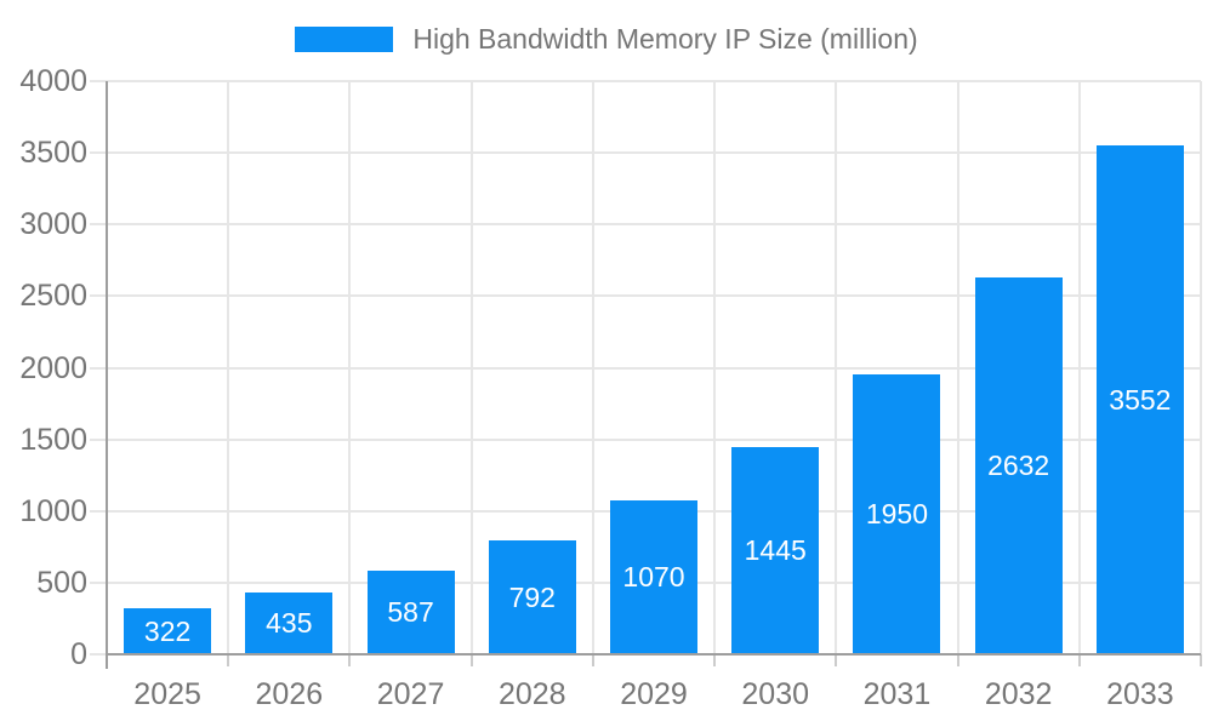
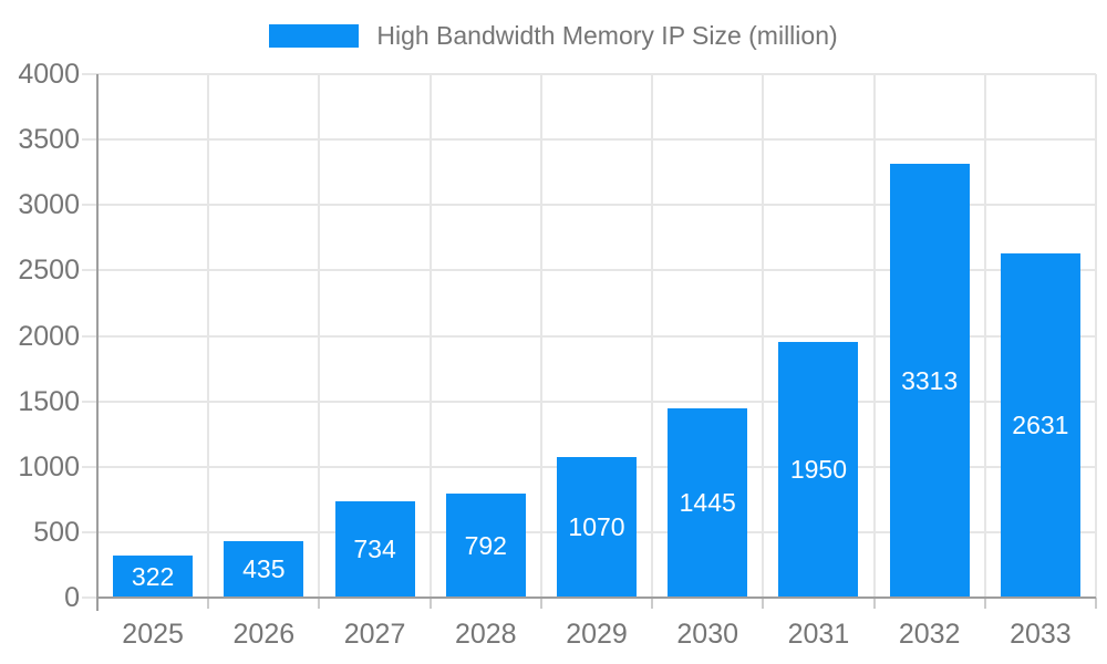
2027: 587 -> 734
2032: 2632 -> 3313
2033: 3552 -> 2631
